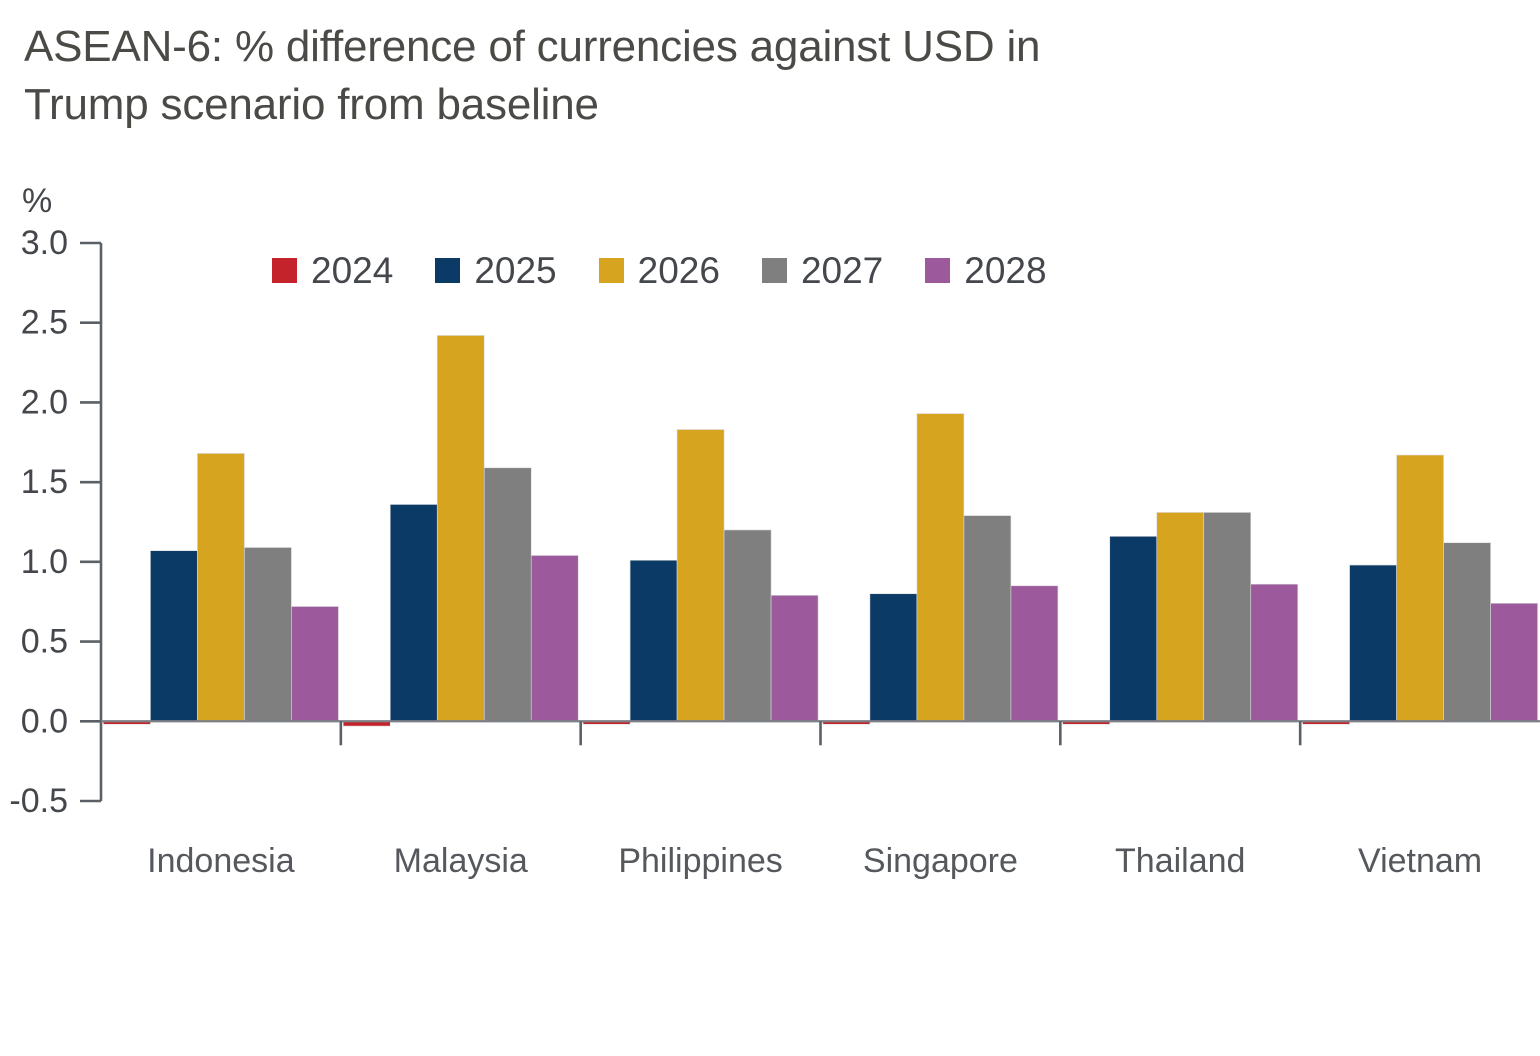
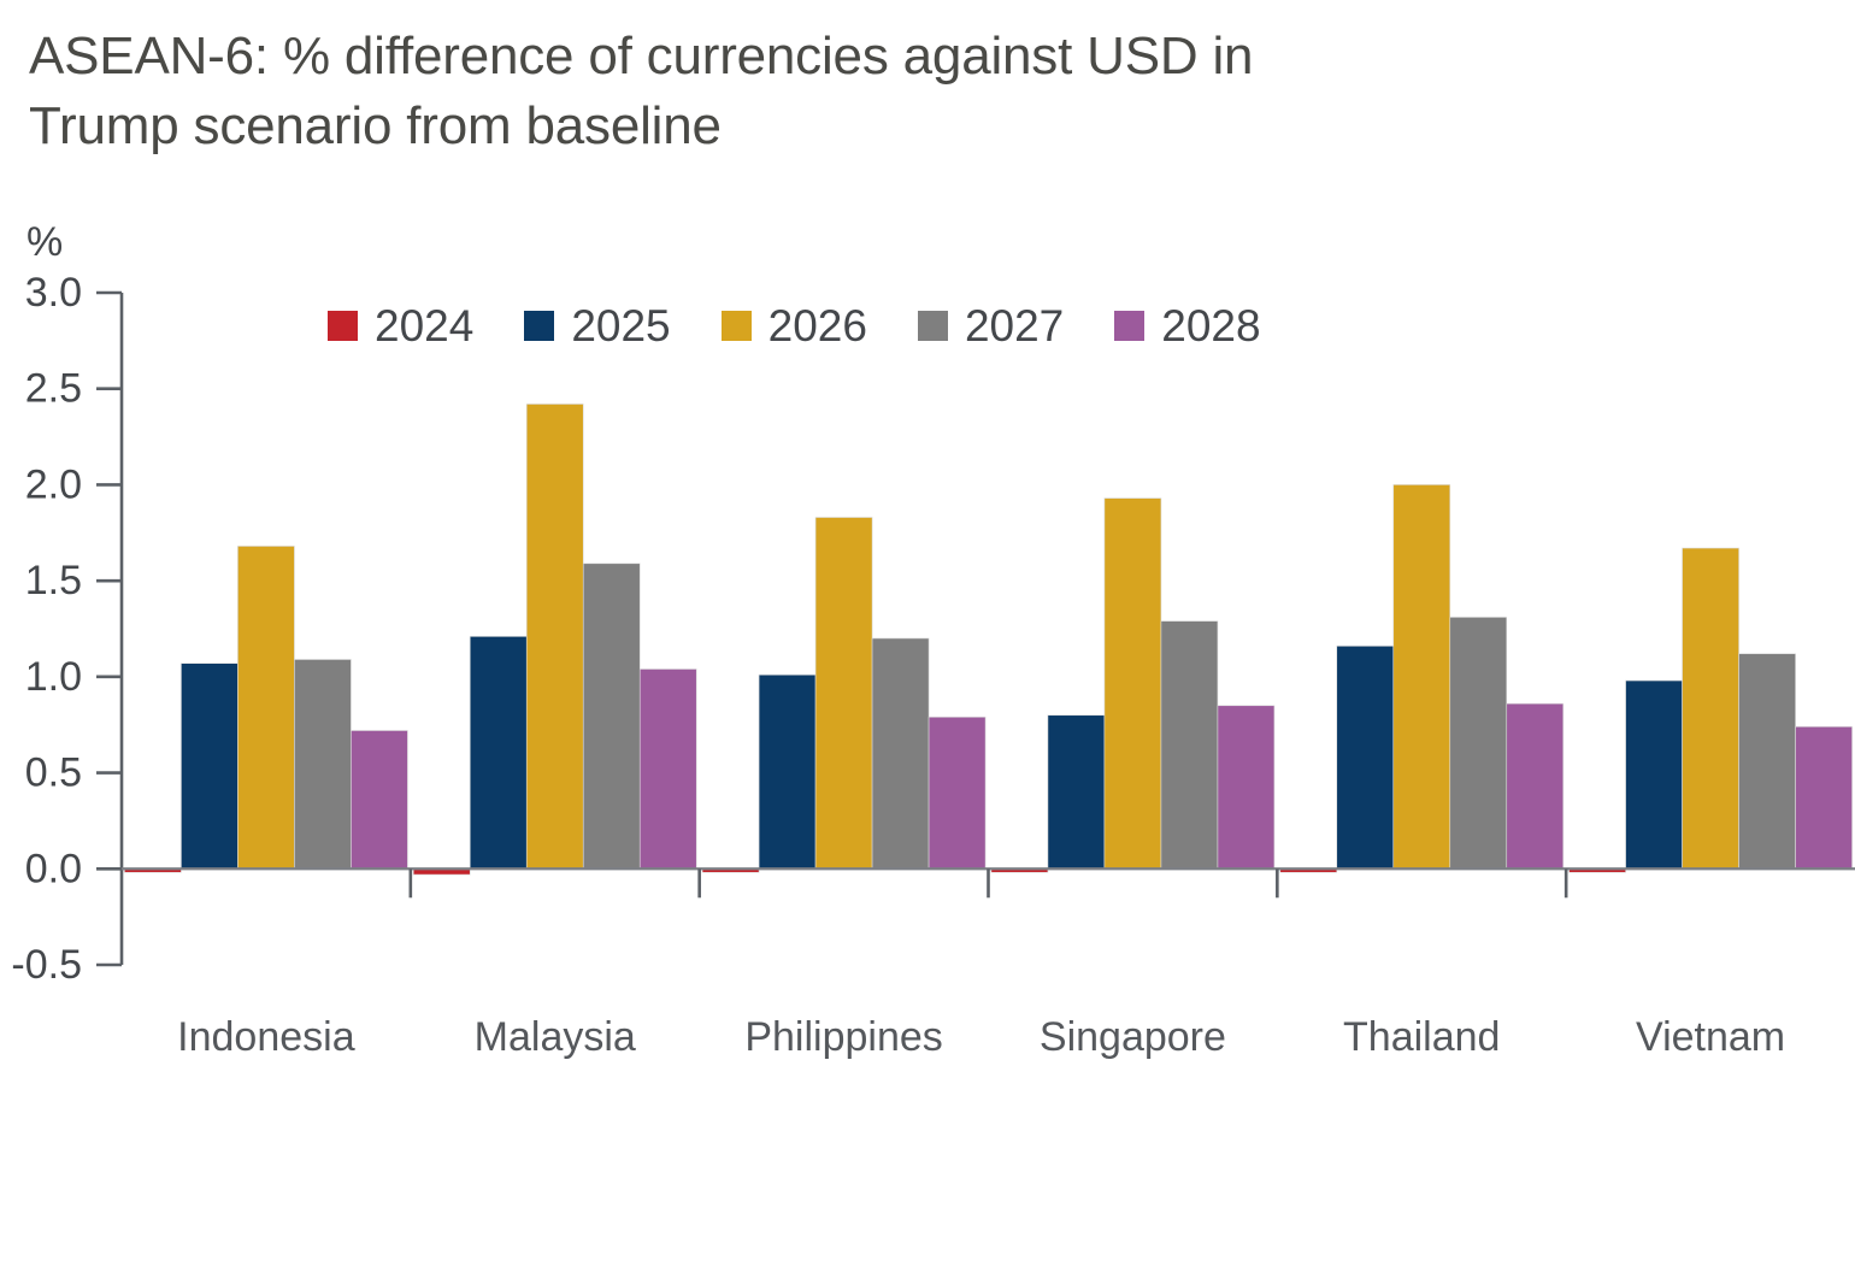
2025/Malaysia: 1.36 -> 1.21
2026/Thailand: 1.31 -> 2.00
